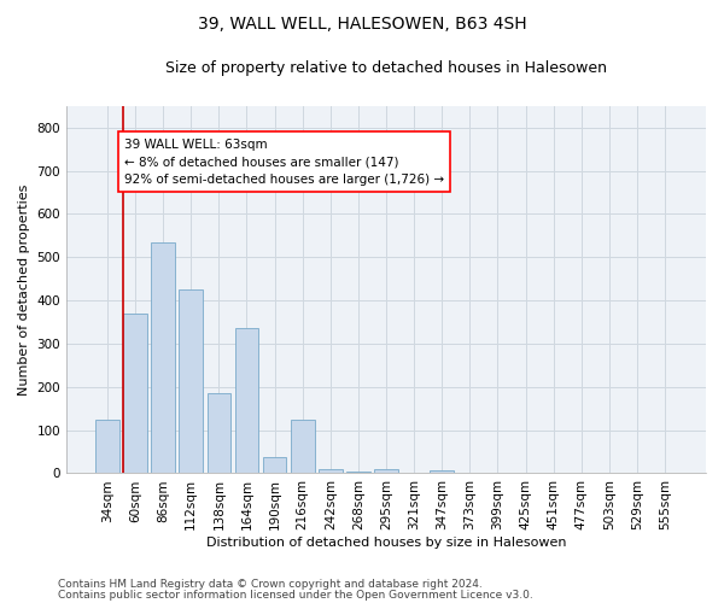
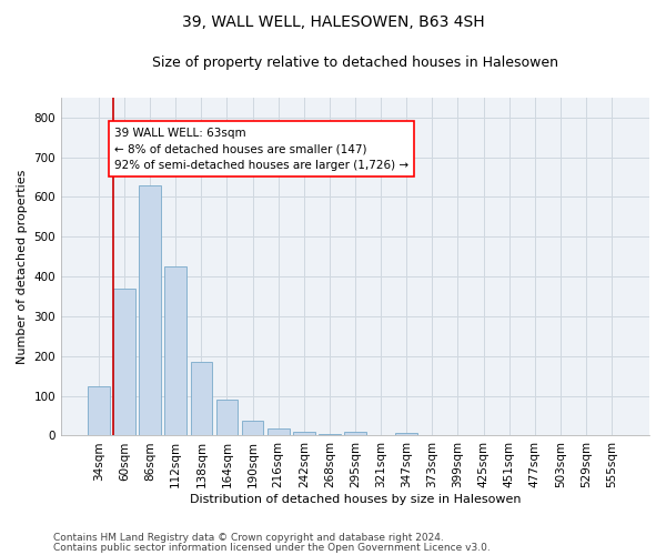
86sqm: 535 -> 630
164sqm: 335 -> 90
216sqm: 125 -> 18
